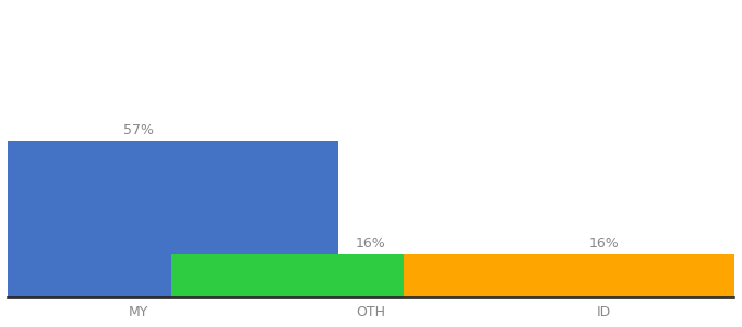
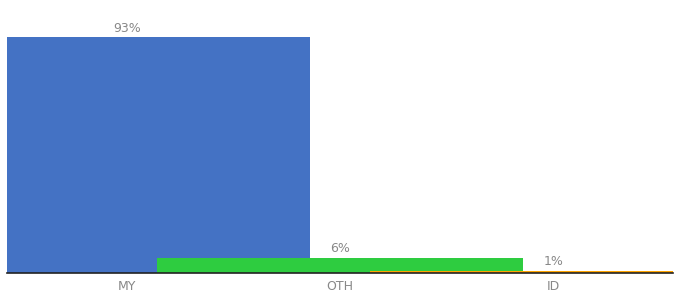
MY: 57% -> 93%
OTH: 16% -> 6%
ID: 16% -> 1%
